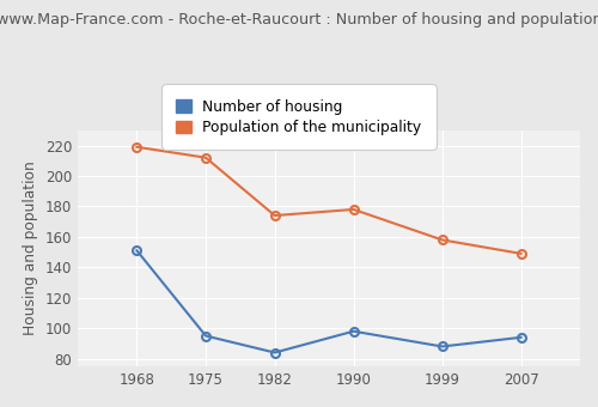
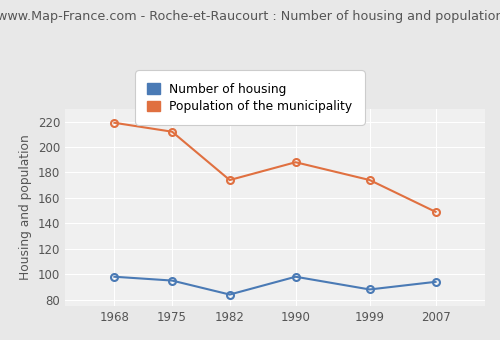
Number of housing/1968: 151 -> 98
Population of the municipality/1990: 178 -> 188
Population of the municipality/1999: 158 -> 174
